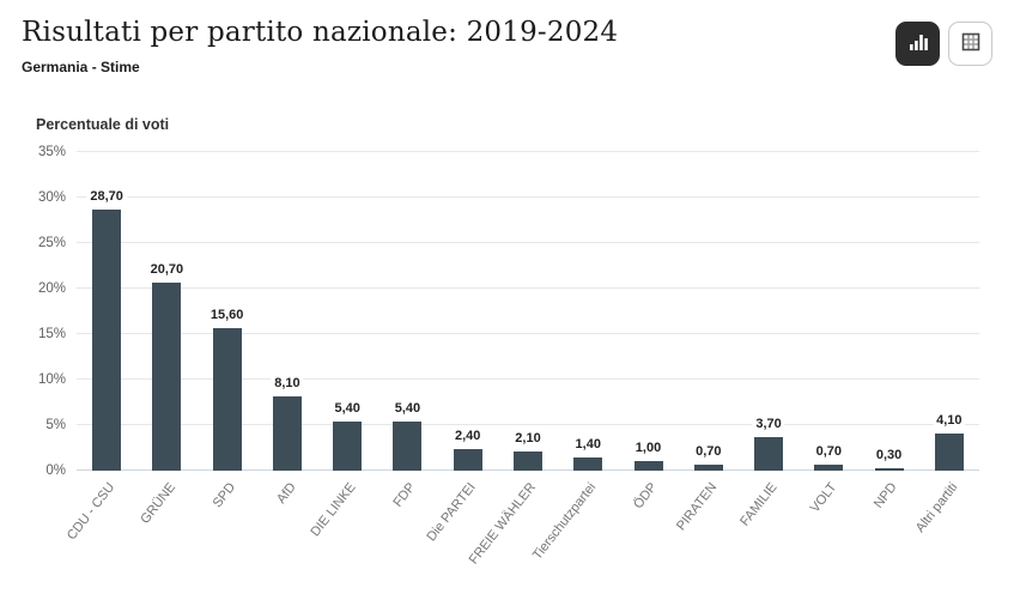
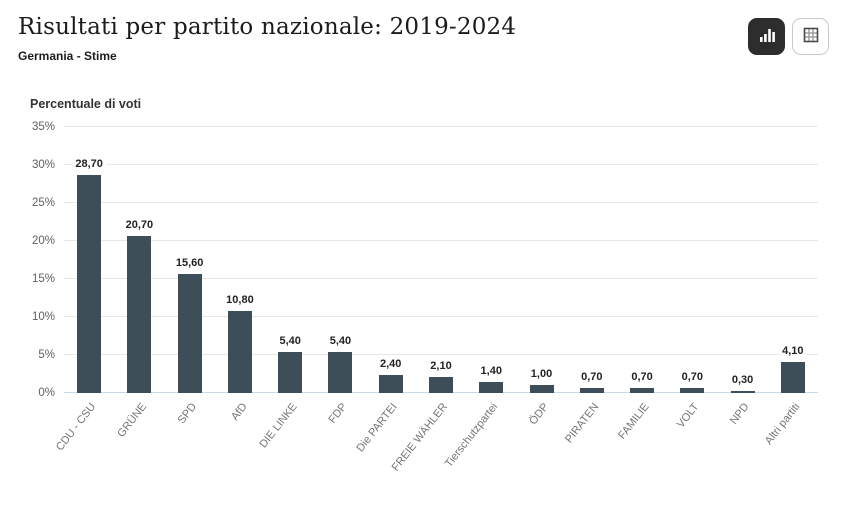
AfD: 8,10 -> 10,80
FAMILIE: 3,70 -> 0,70
